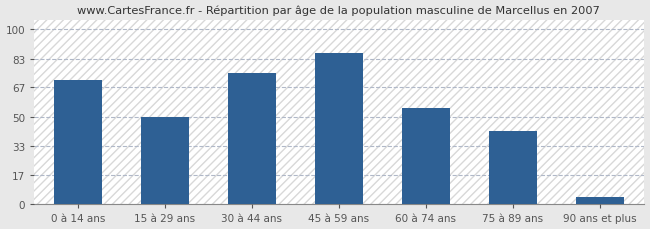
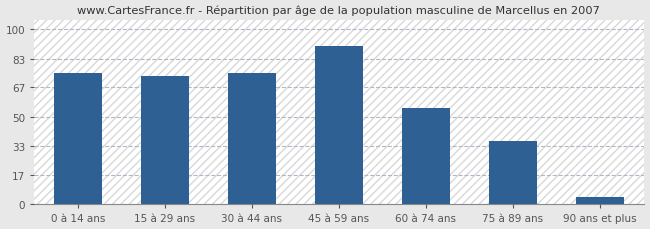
0 à 14 ans: 71 -> 75
15 à 29 ans: 50 -> 73
45 à 59 ans: 86 -> 90
75 à 89 ans: 42 -> 36
